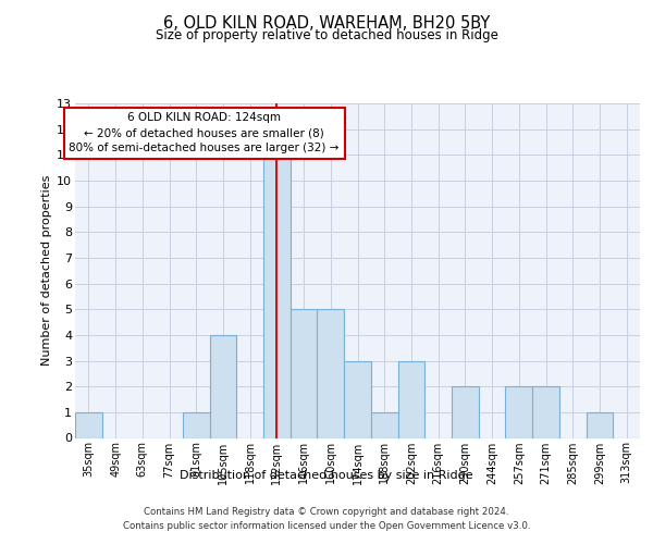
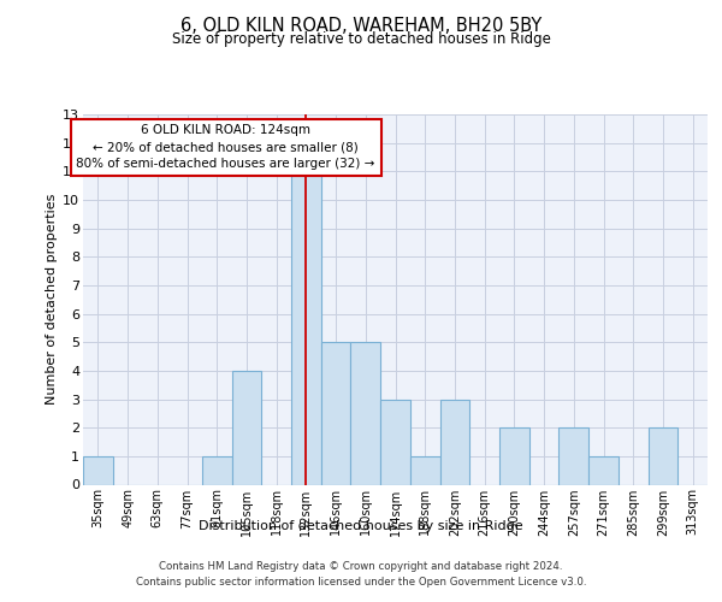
271sqm: 2 -> 1
299sqm: 1 -> 2
